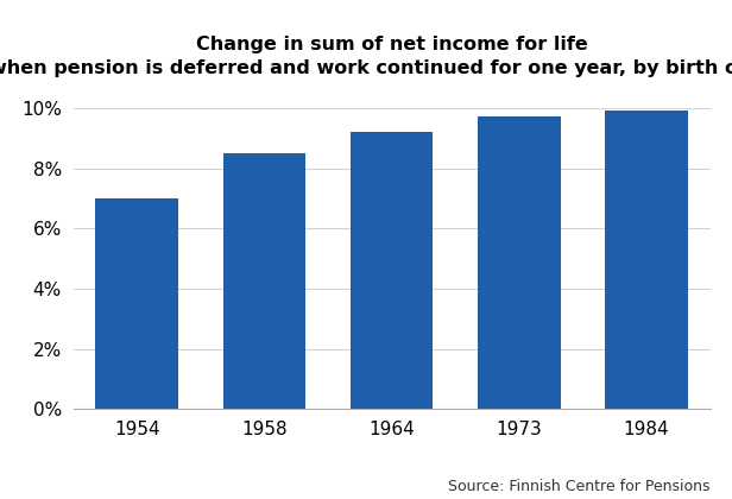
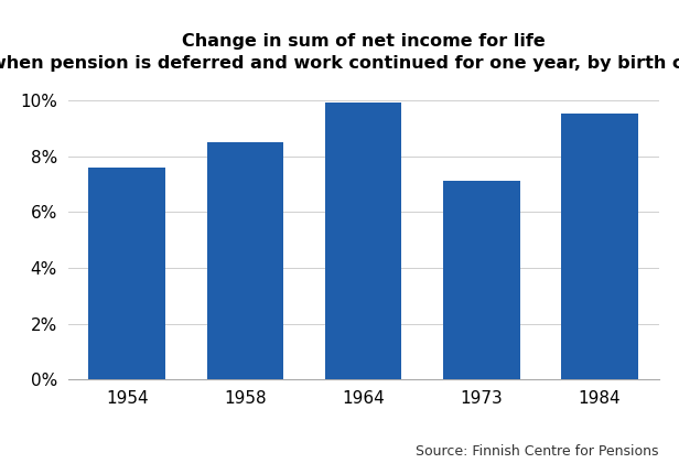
1954: 7.0% -> 7.6%
1964: 9.2% -> 9.9%
1973: 9.7% -> 7.1%
1984: 9.9% -> 9.5%
